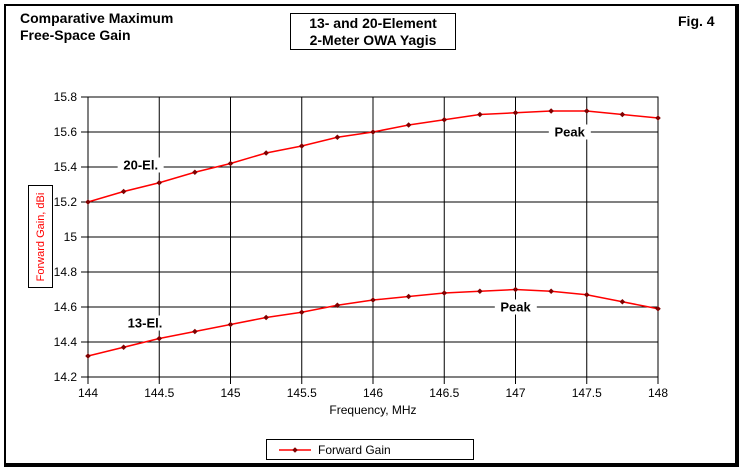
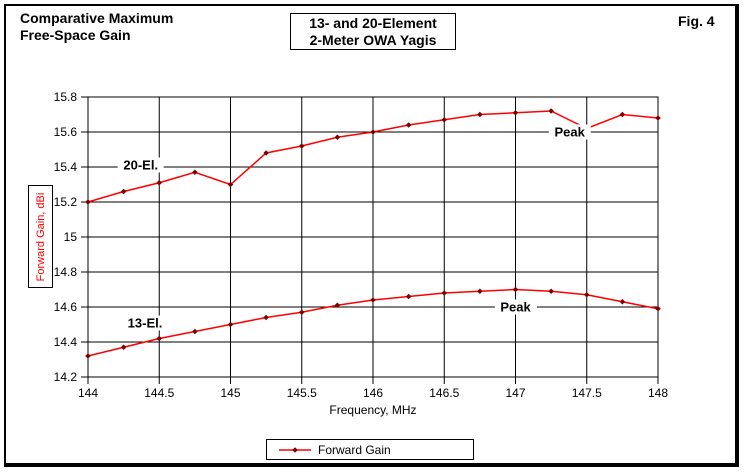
20-El./145: 15.42 -> 15.30
20-El./147.5: 15.72 -> 15.62
